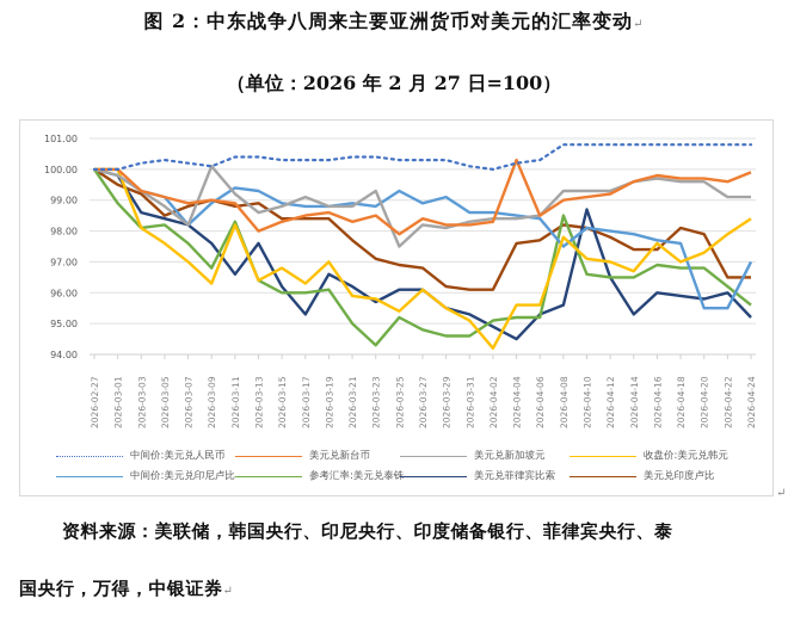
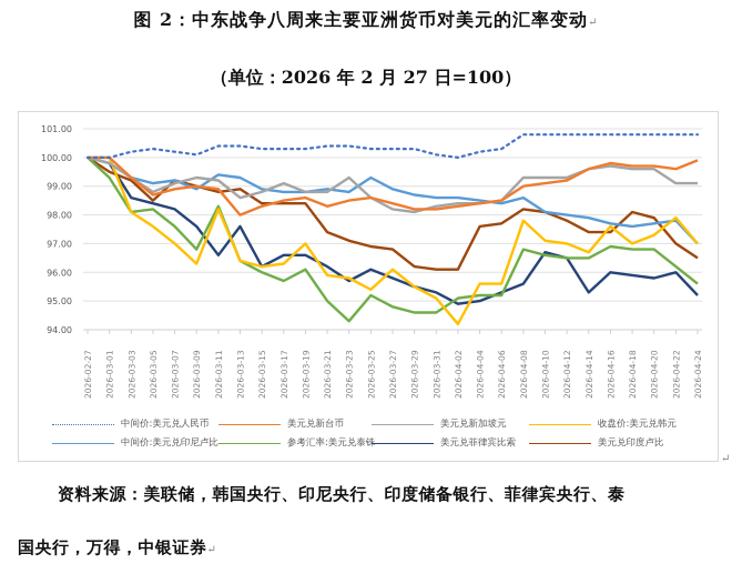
参考汇率:美元兑泰铢/2026-03-01: 98.9 -> 99.3
美元兑新台币/2026-03-05: 99.1 -> 98.7
美元兑新加坡元/2026-03-07: 98.2 -> 99.1
中间价:美元兑印尼卢比/2026-03-07: 98.2 -> 99.2
美元兑印度卢比/2026-03-07: 98.8 -> 99.2
美元兑新加坡元/2026-03-09: 100.1 -> 99.3
收盘价:美元兑韩元/2026-03-15: 96.8 -> 96.2
参考汇率:美元兑泰铢/2026-03-17: 96.0 -> 95.7
美元兑菲律宾比索/2026-03-17: 95.3 -> 96.6
美元兑印度卢比/2026-03-21: 97.7 -> 97.4
美元兑新台币/2026-03-25: 97.9 -> 98.6
美元兑新加坡元/2026-03-25: 97.5 -> 98.6
美元兑菲律宾比索/2026-03-27: 96.1 -> 95.8
中间价:美元兑印尼卢比/2026-03-29: 99.1 -> 98.7
美元兑新台币/2026-04-04: 100.3 -> 98.4
美元兑菲律宾比索/2026-04-04: 94.5 -> 95.0
中间价:美元兑印尼卢比/2026-04-08: 97.5 -> 98.6
参考汇率:美元兑泰铢/2026-04-08: 98.5 -> 96.8
美元兑菲律宾比索/2026-04-10: 98.7 -> 96.7
中间价:美元兑印尼卢比/2026-04-20: 95.5 -> 97.7
中间价:美元兑印尼卢比/2026-04-22: 95.5 -> 97.8
美元兑印度卢比/2026-04-22: 96.5 -> 97.0
收盘价:美元兑韩元/2026-04-24: 98.4 -> 97.0
